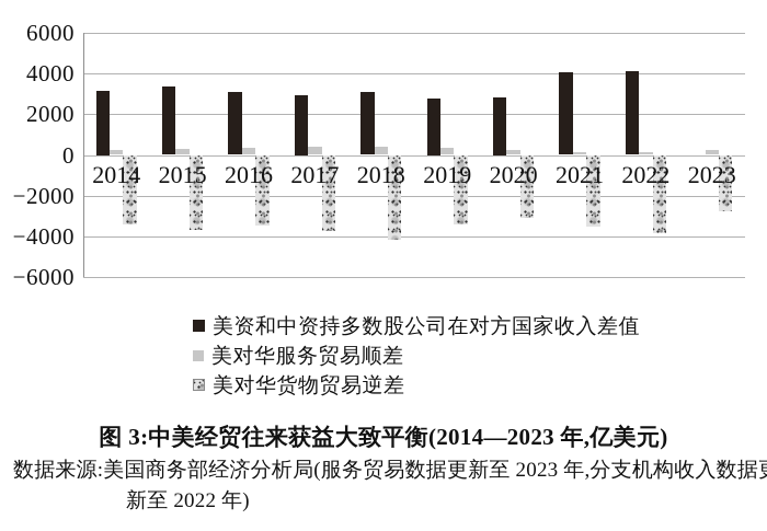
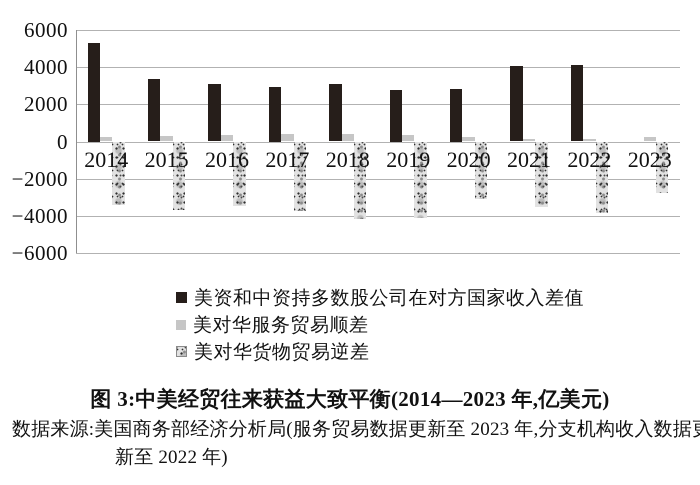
美资和中资持多数股公司在对方国家收入差值/2014: 3200 -> 5300
美对华货物贸易逆差/2019: -3400 -> -4100
